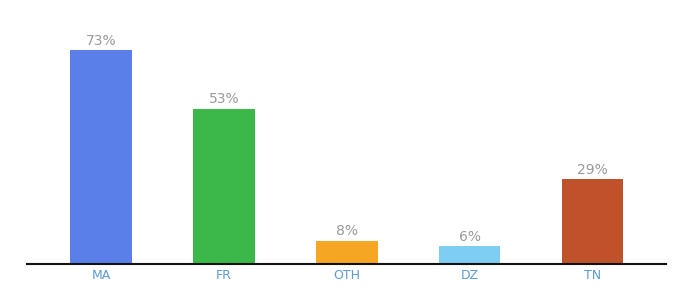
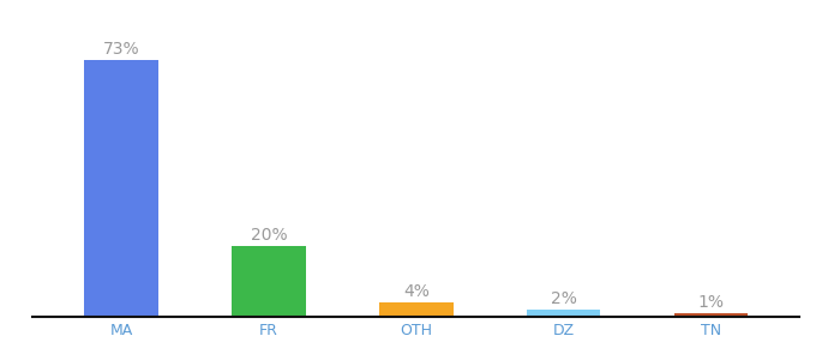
FR: 53% -> 20%
OTH: 8% -> 4%
DZ: 6% -> 2%
TN: 29% -> 1%
